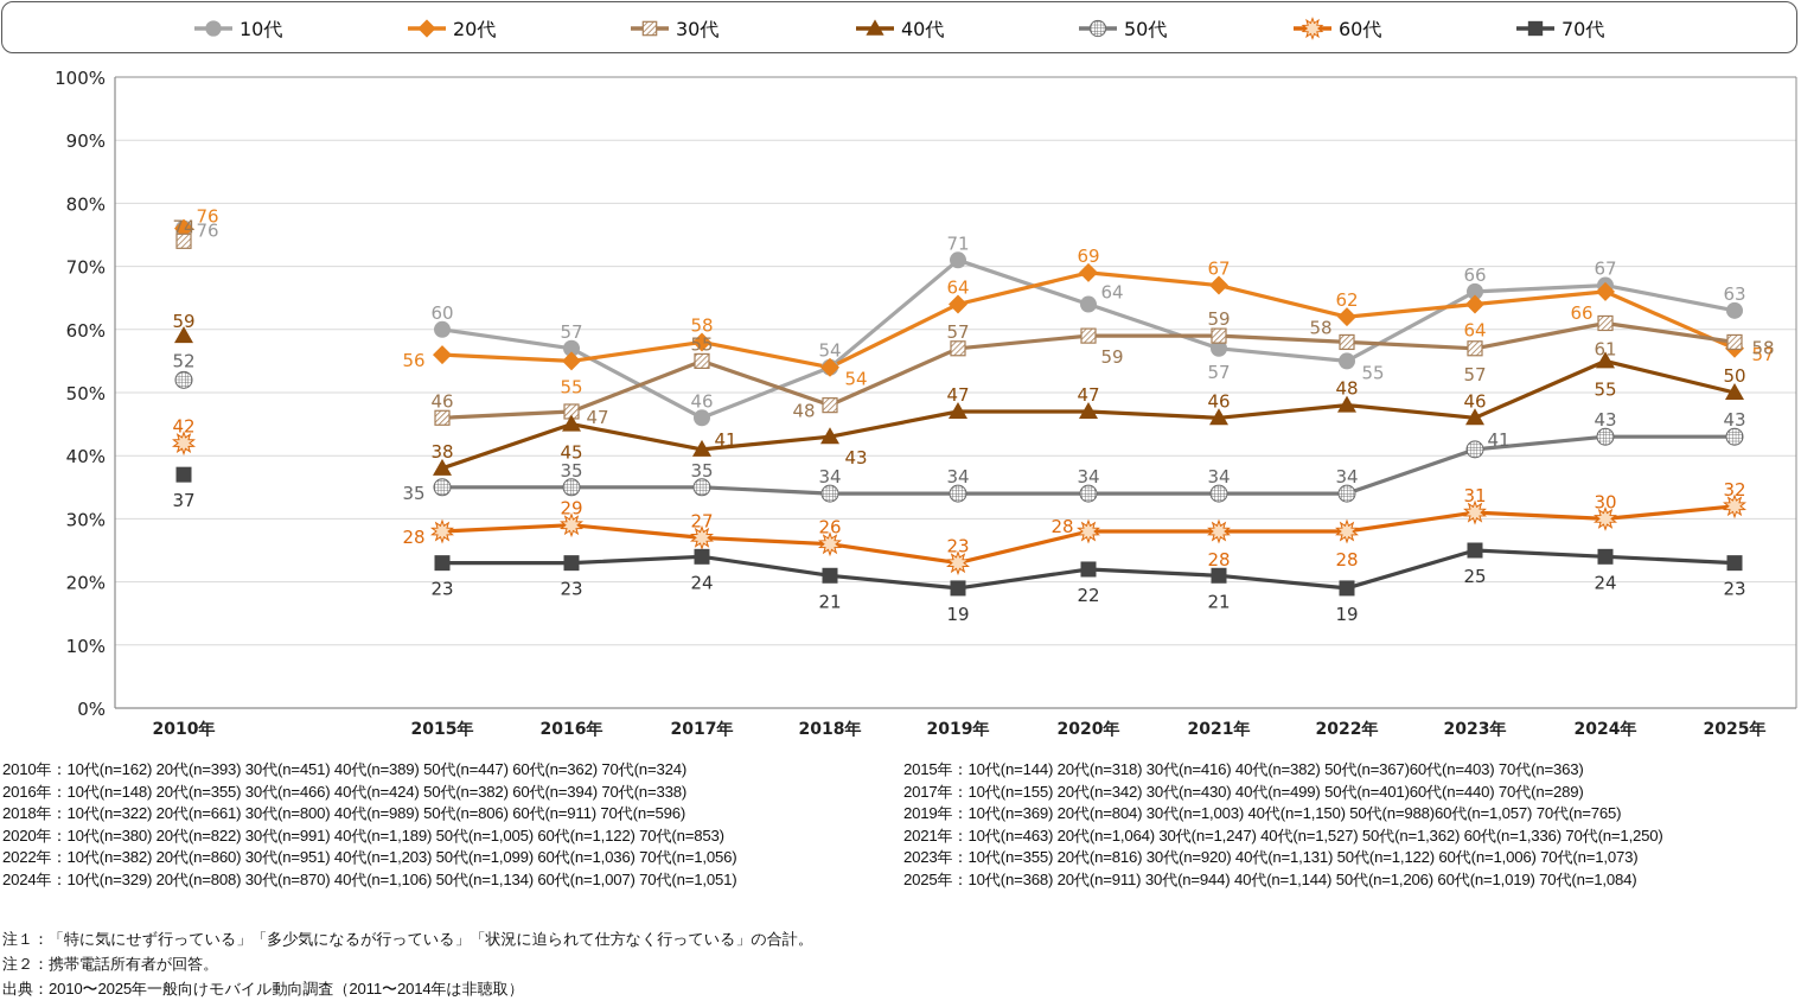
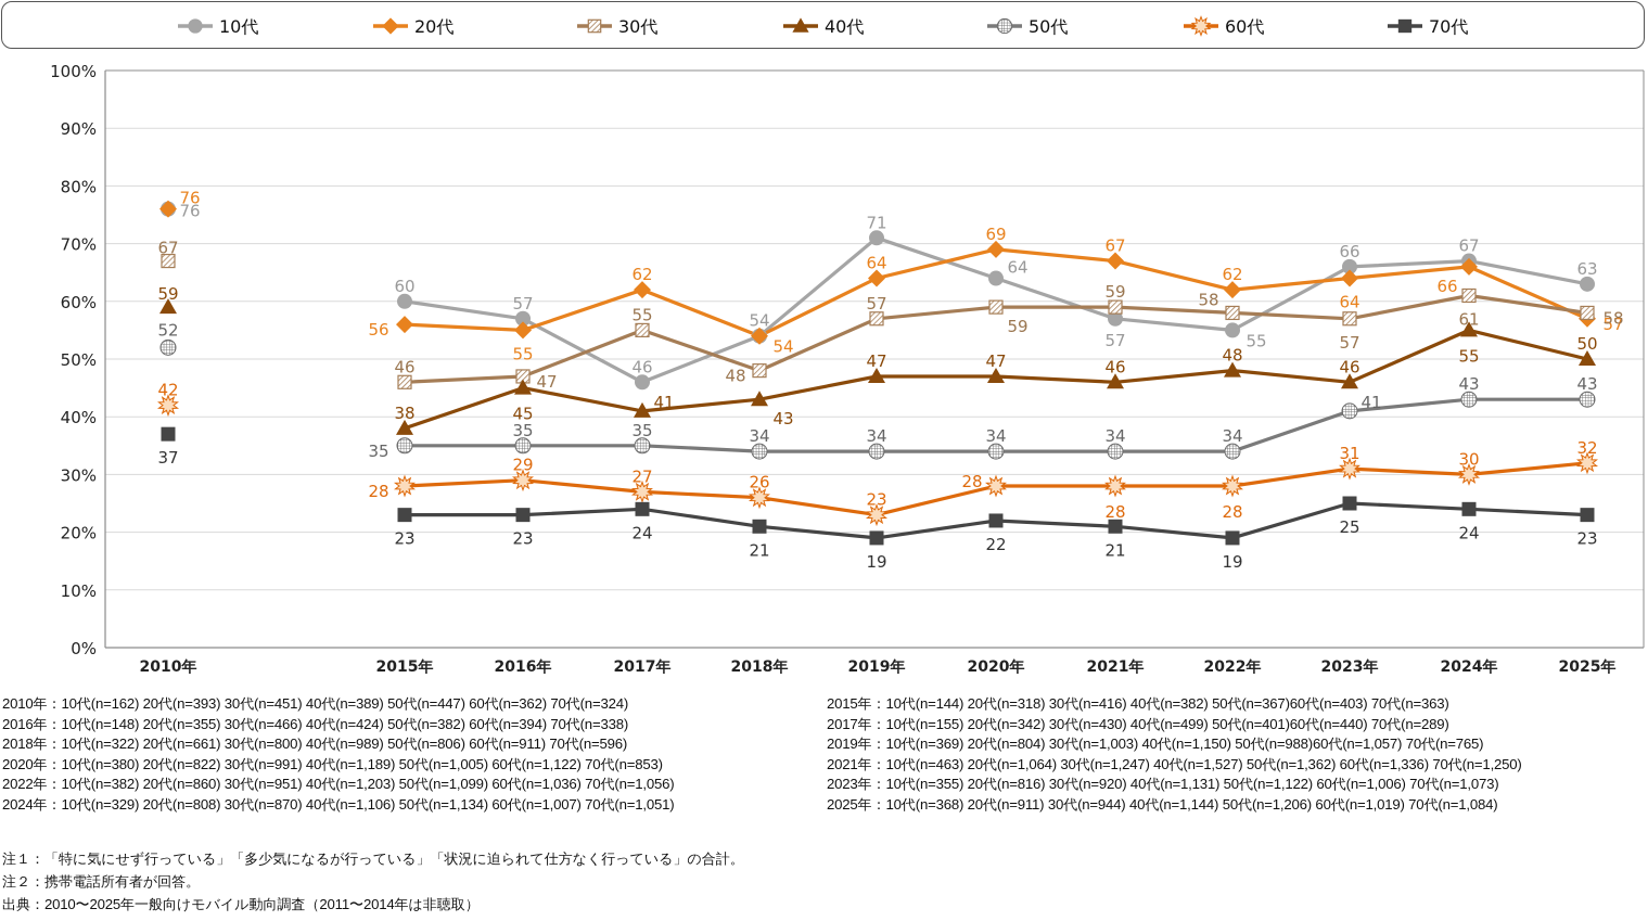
30代/2010年: 74 -> 67
20代/2017年: 58 -> 62
